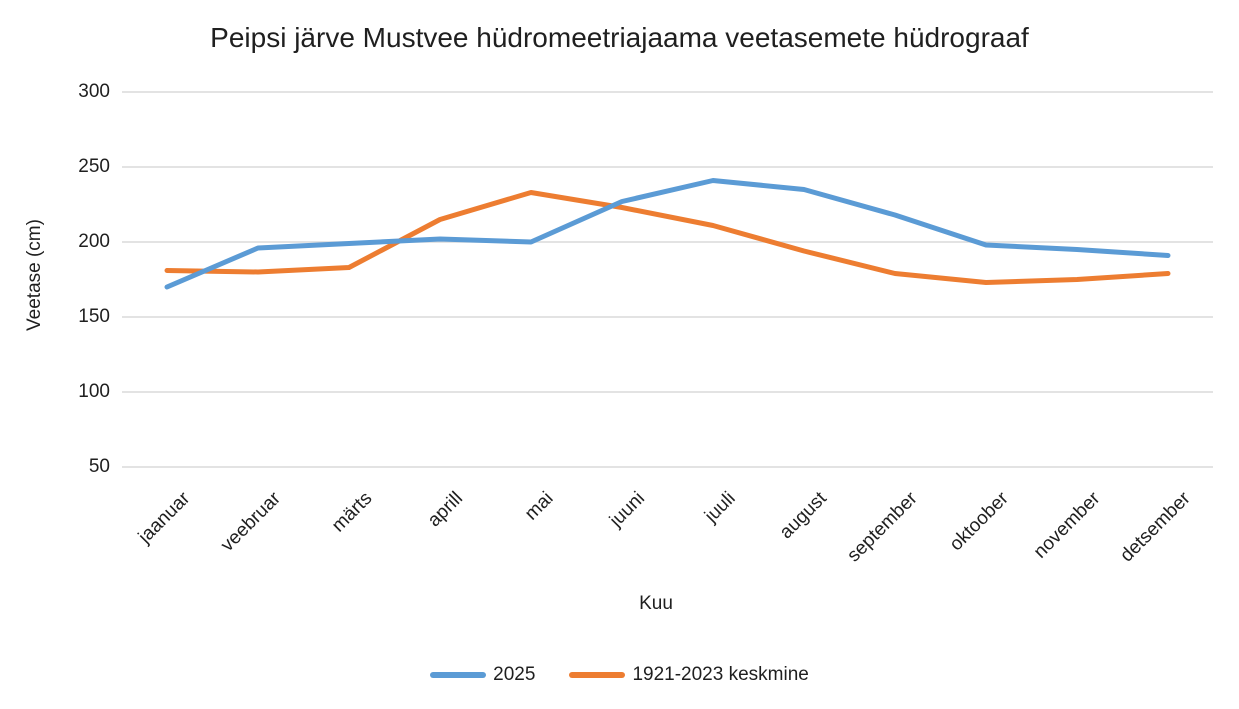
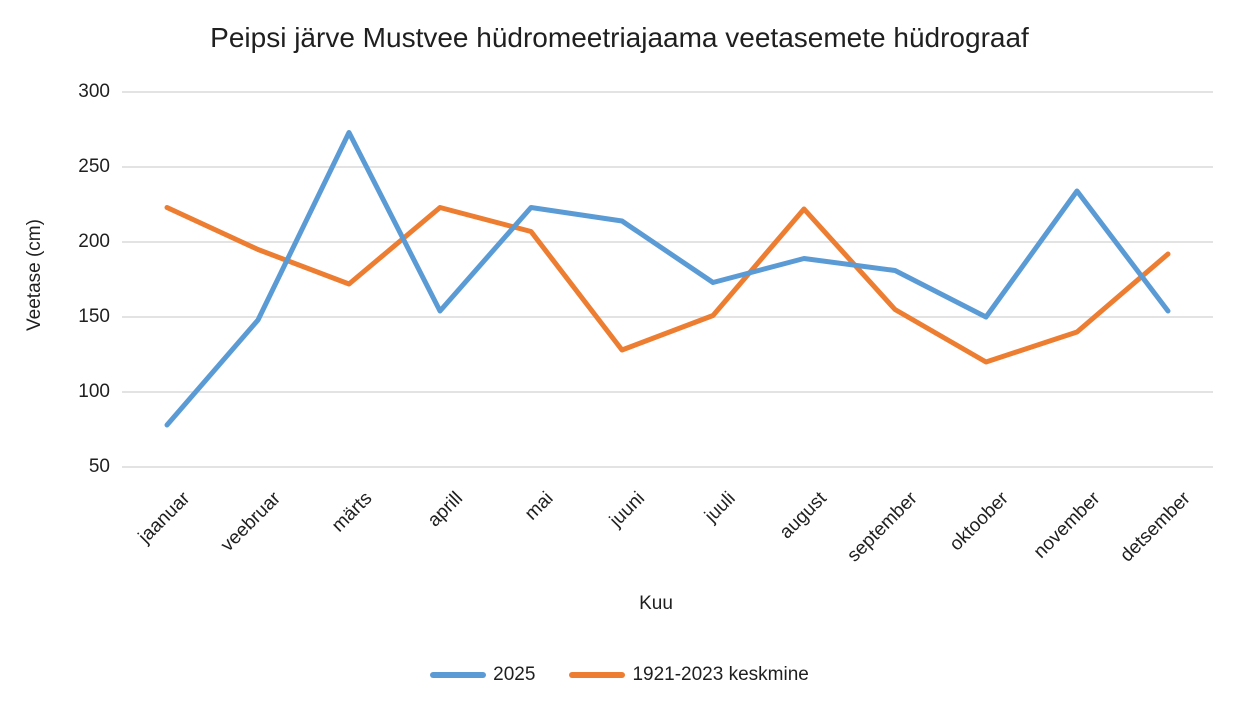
1921-2023 keskmine/jaanuar: 181 -> 223
2025/jaanuar: 170 -> 78
1921-2023 keskmine/veebruar: 180 -> 195
2025/veebruar: 196 -> 148
1921-2023 keskmine/märts: 183 -> 172
2025/märts: 199 -> 273
1921-2023 keskmine/aprill: 215 -> 223
2025/aprill: 202 -> 154
1921-2023 keskmine/mai: 233 -> 207
2025/mai: 200 -> 223
1921-2023 keskmine/juuni: 223 -> 128
2025/juuni: 227 -> 214
1921-2023 keskmine/juuli: 211 -> 151
2025/juuli: 241 -> 173
1921-2023 keskmine/august: 194 -> 222
2025/august: 235 -> 189
1921-2023 keskmine/september: 179 -> 155
2025/september: 218 -> 181
1921-2023 keskmine/oktoober: 173 -> 120
2025/oktoober: 198 -> 150
1921-2023 keskmine/november: 175 -> 140
2025/november: 195 -> 234
1921-2023 keskmine/detsember: 179 -> 192
2025/detsember: 191 -> 154
